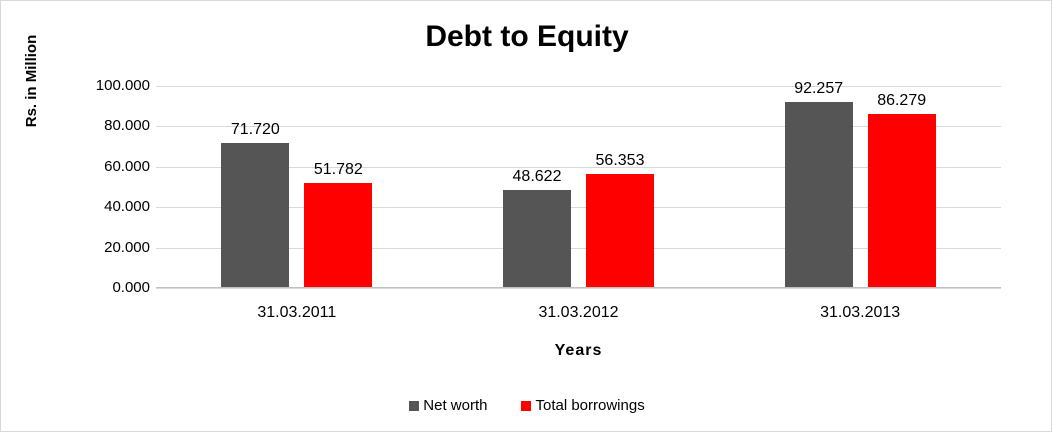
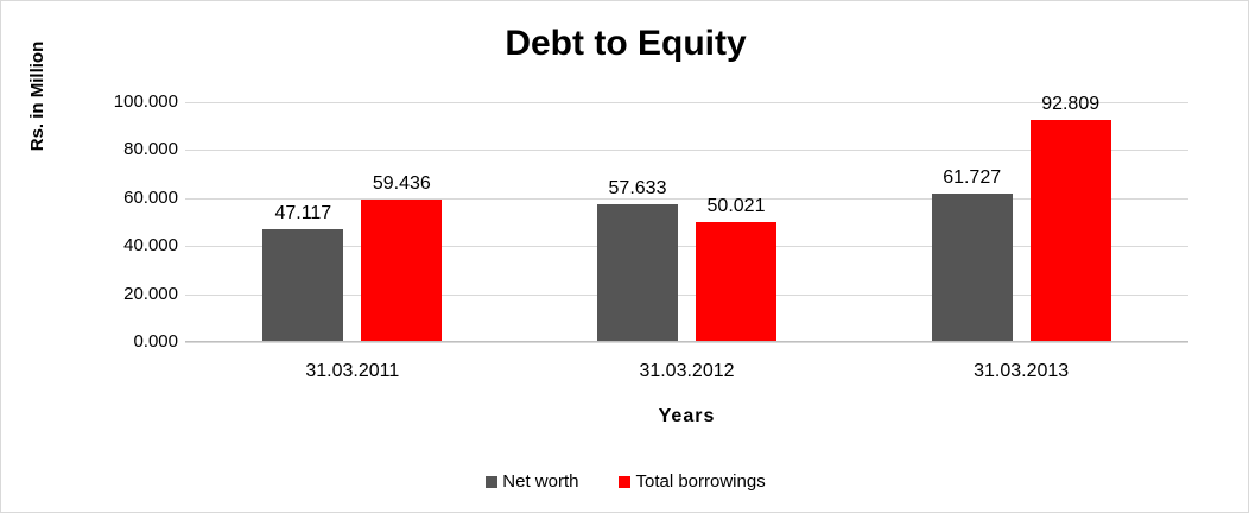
Net worth/31.03.2011: 71.720 -> 47.117
Total borrowings/31.03.2011: 51.782 -> 59.436
Net worth/31.03.2012: 48.622 -> 57.633
Total borrowings/31.03.2012: 56.353 -> 50.021
Net worth/31.03.2013: 92.257 -> 61.727
Total borrowings/31.03.2013: 86.279 -> 92.809
